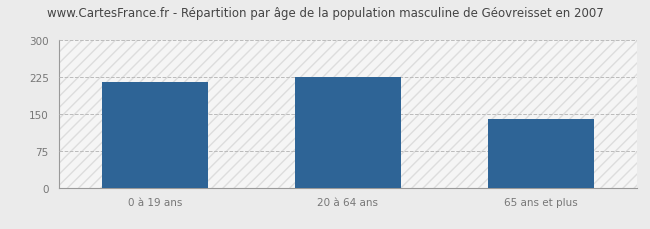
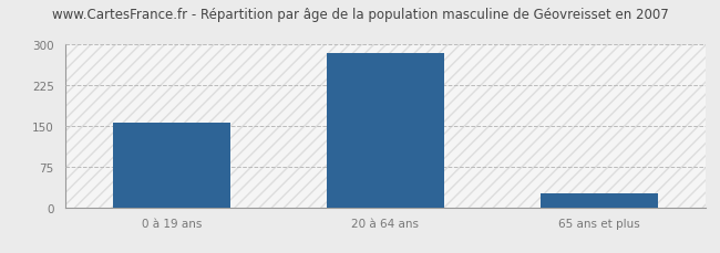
0 à 19 ans: 215 -> 157
20 à 64 ans: 225 -> 285
65 ans et plus: 140 -> 25
